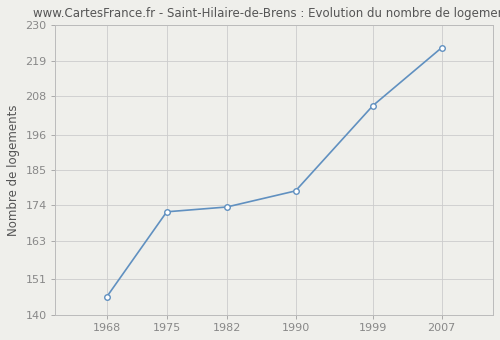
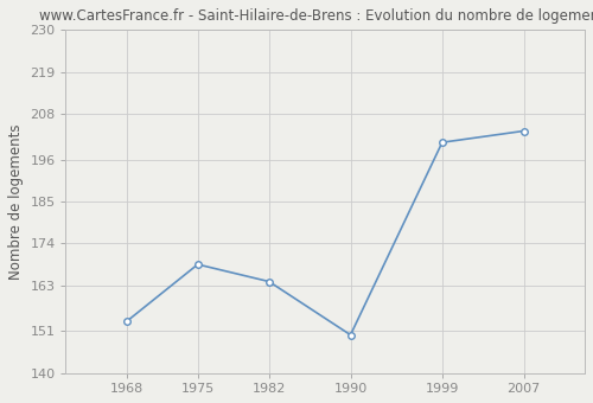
1968: 145.5 -> 153.5
1975: 172.0 -> 168.5
1982: 173.5 -> 164.0
1990: 178.5 -> 150.0
1999: 205.0 -> 200.5
2007: 223.0 -> 203.5
